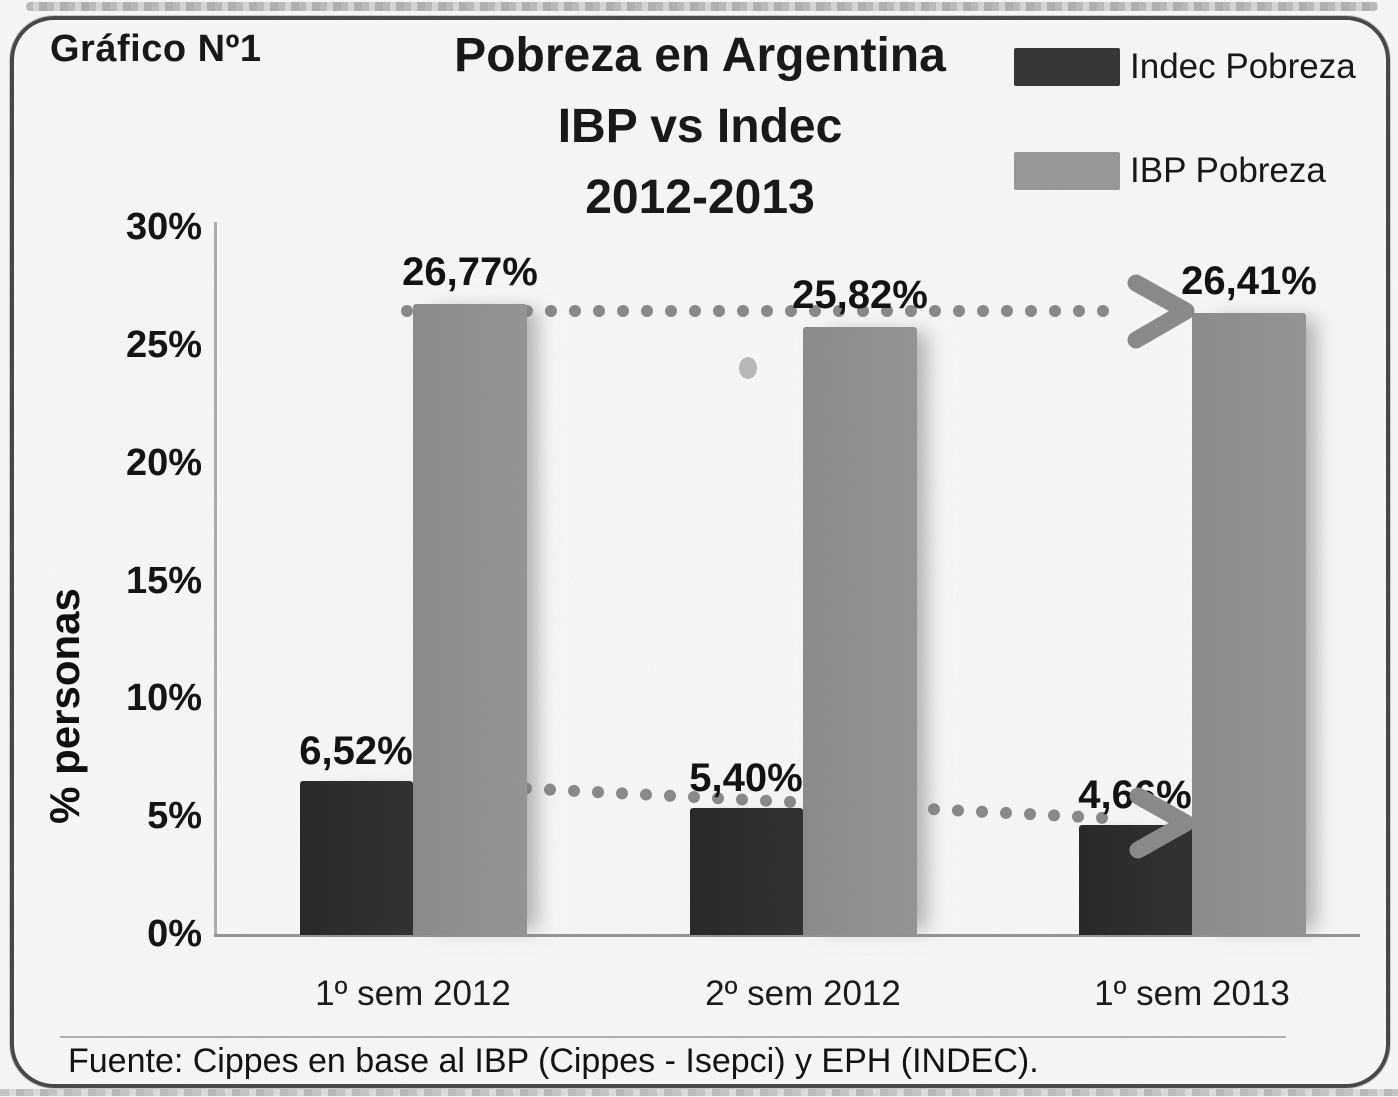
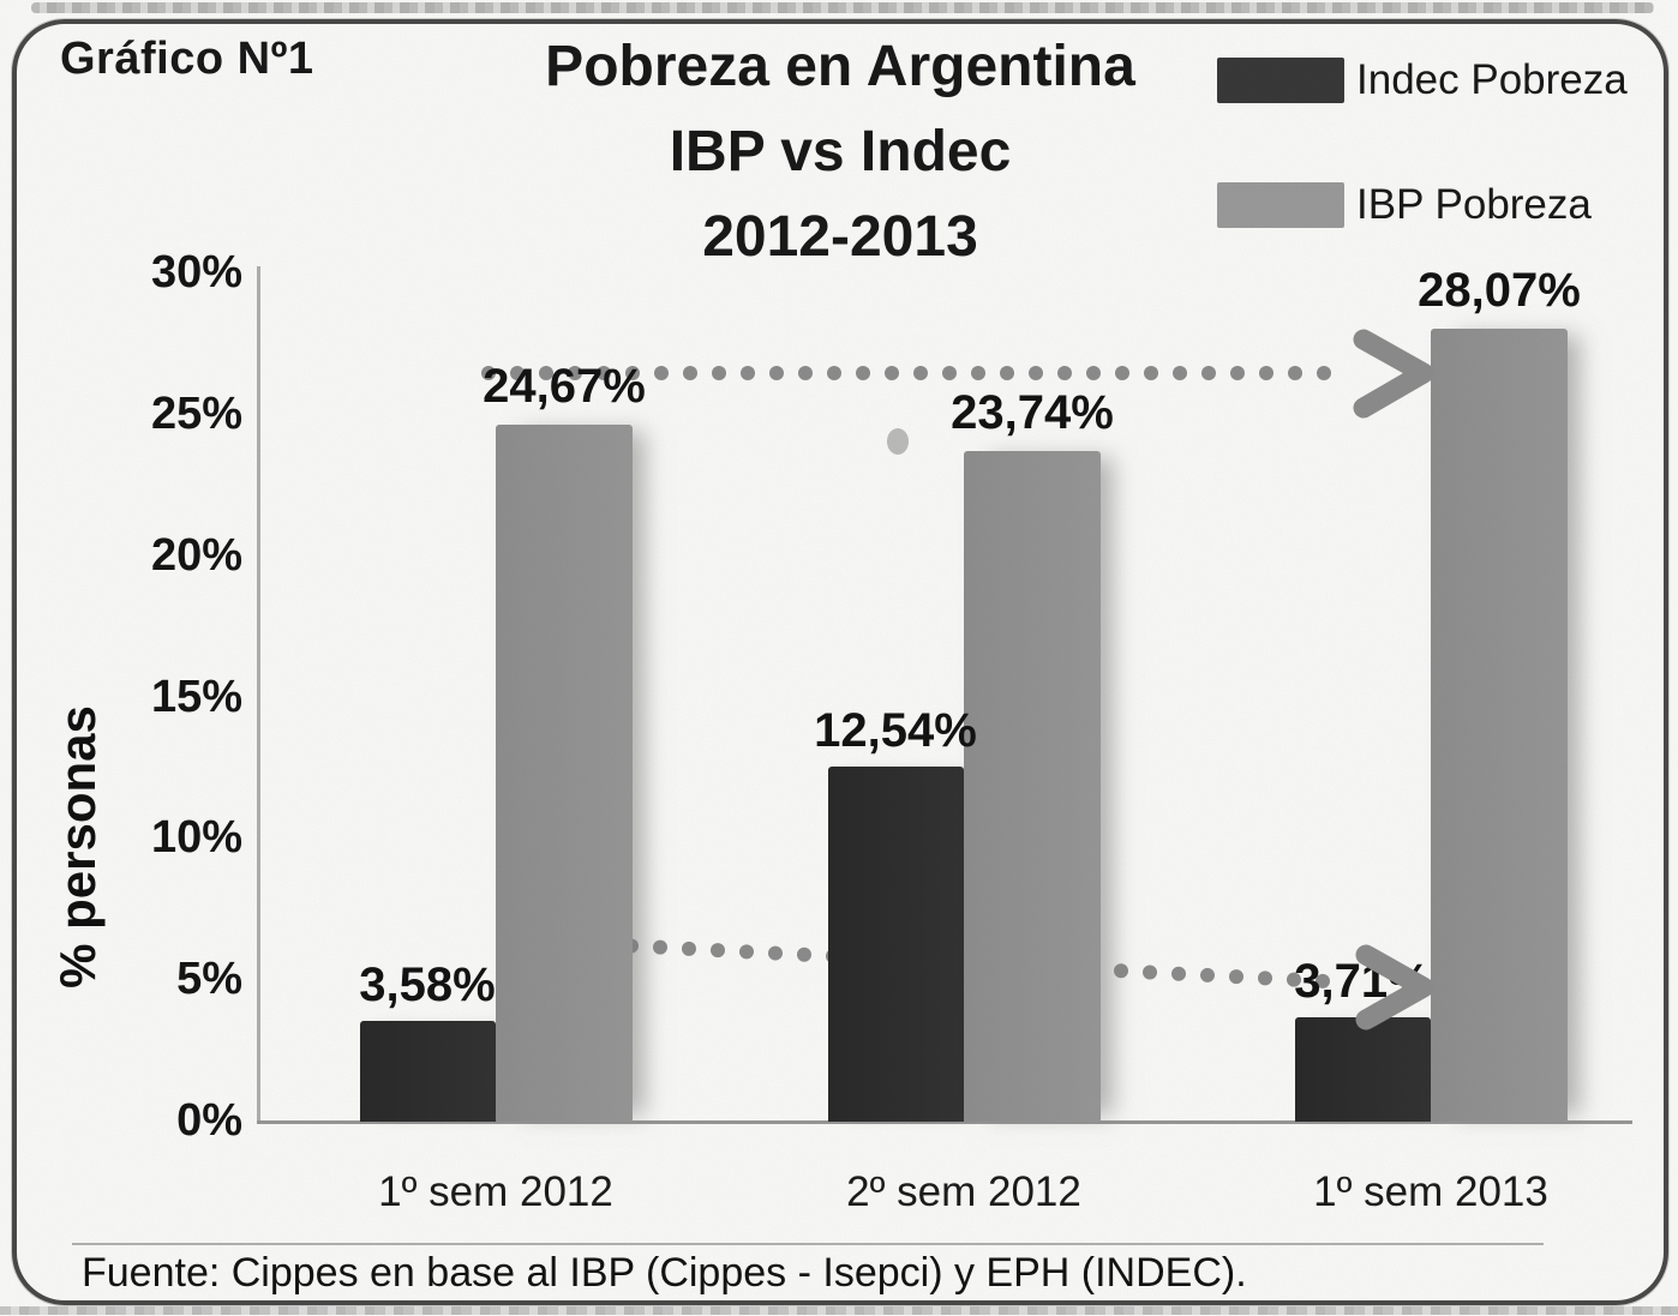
Indec Pobreza/1º sem 2012: 6,52% -> 3,58%
IBP Pobreza/1º sem 2012: 26,77% -> 24,67%
Indec Pobreza/2º sem 2012: 5,40% -> 12,54%
IBP Pobreza/2º sem 2012: 25,82% -> 23,74%
Indec Pobreza/1º sem 2013: 4,66% -> 3,71%
IBP Pobreza/1º sem 2013: 26,41% -> 28,07%
